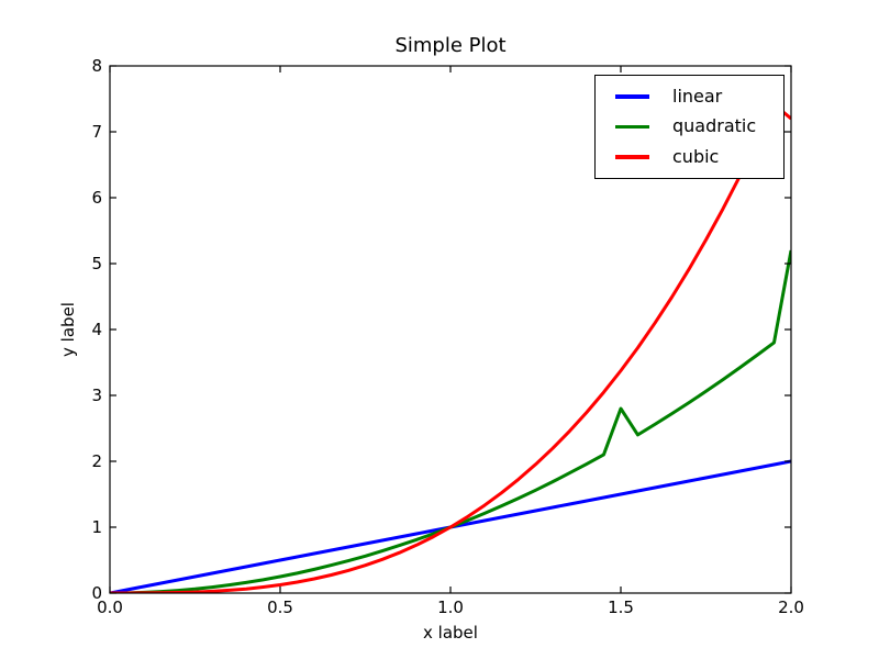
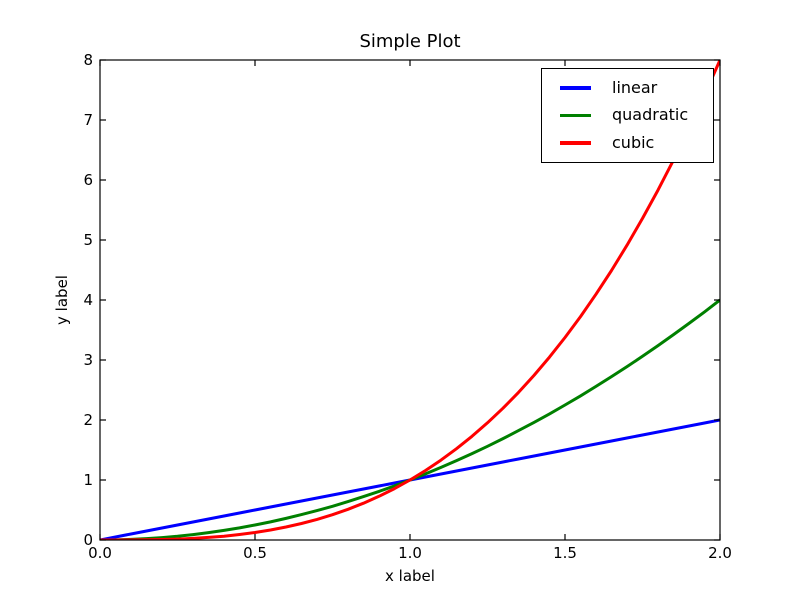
quadratic/1.5: 2.8 -> 2.2
quadratic/2: 5.2 -> 4.0
cubic/2: 7.2 -> 8.0
